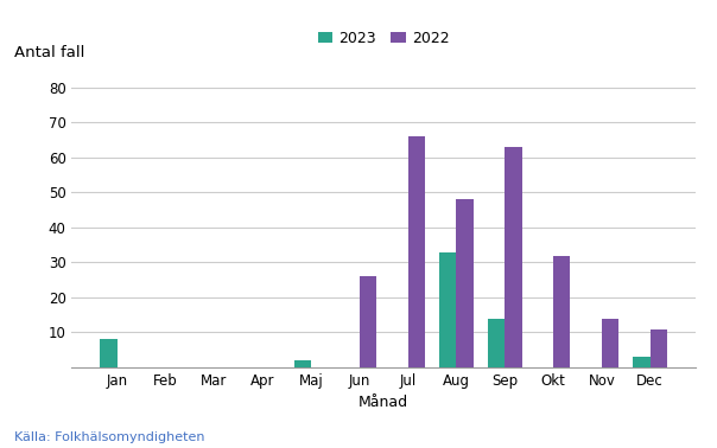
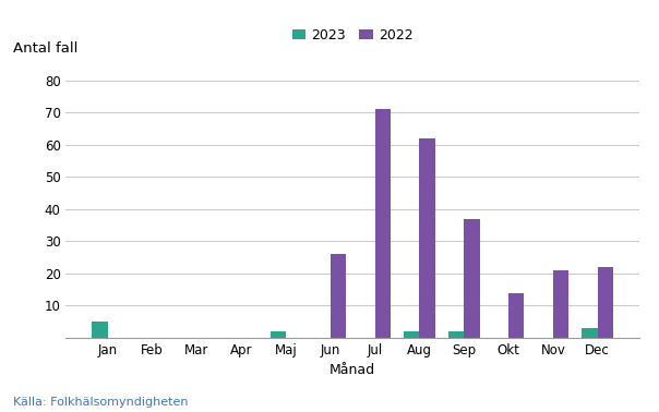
2023/Jan: 8 -> 5
2022/Jul: 66 -> 71
2023/Aug: 33 -> 2
2022/Aug: 48 -> 62
2023/Sep: 14 -> 2
2022/Sep: 63 -> 37
2022/Okt: 32 -> 14
2022/Nov: 14 -> 21
2022/Dec: 11 -> 22
